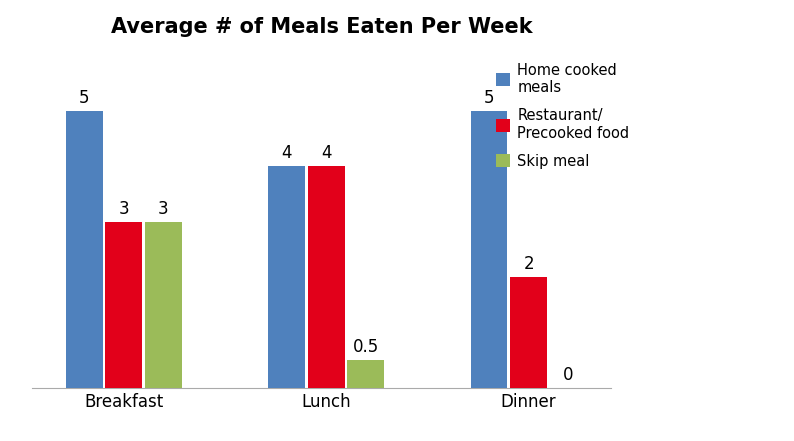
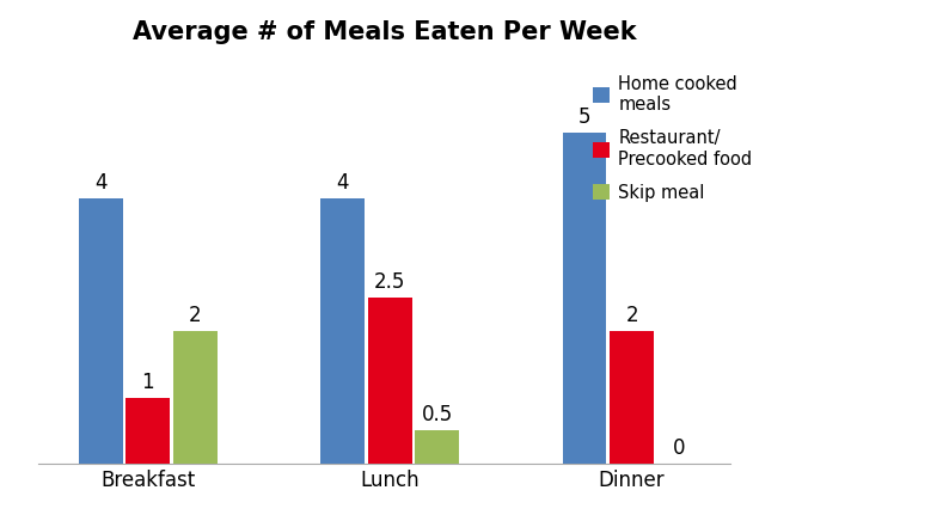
Home cooked meals/Breakfast: 5 -> 4
Restaurant/ Precooked food/Breakfast: 3 -> 1
Skip meal/Breakfast: 3 -> 2
Restaurant/ Precooked food/Lunch: 4 -> 2.5
